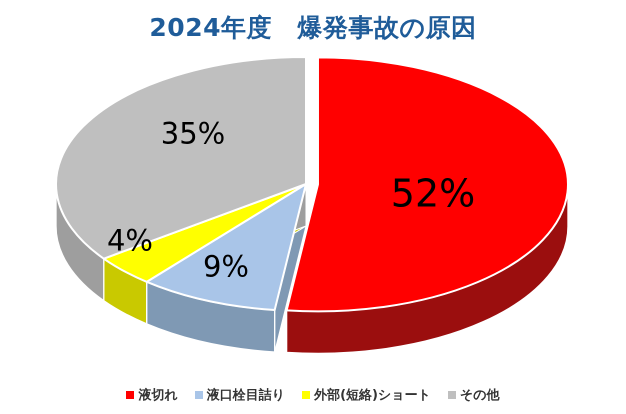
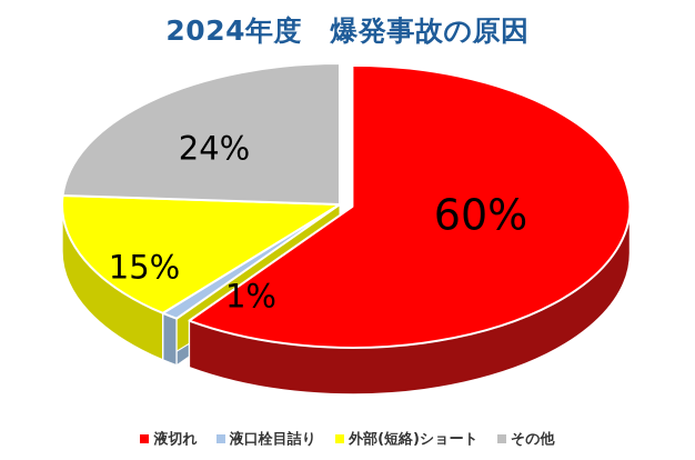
液切れ: 52% -> 60%
液口栓目詰り: 9% -> 1%
外部(短絡)ショート: 4% -> 15%
その他: 35% -> 24%
